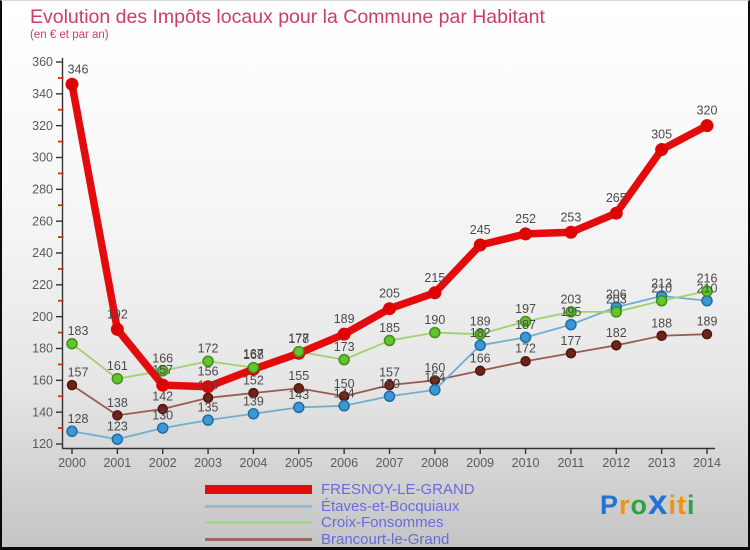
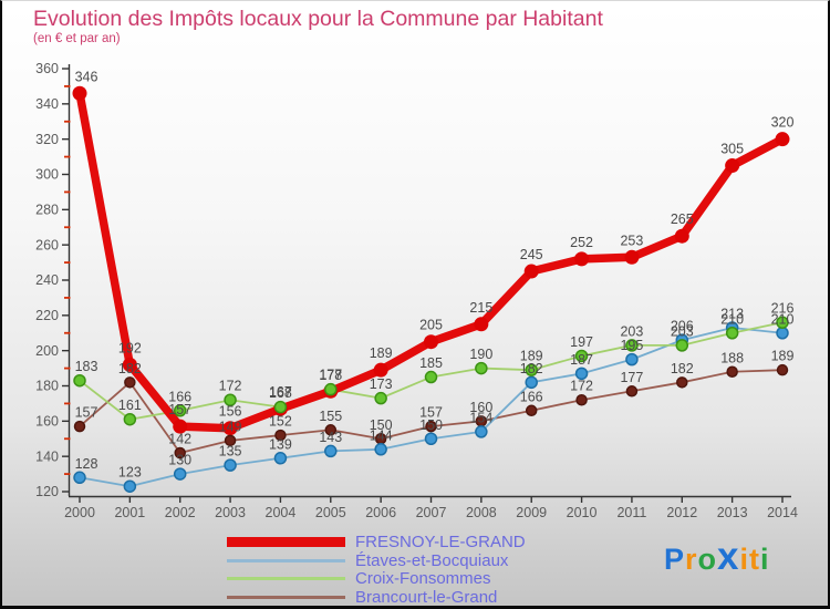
Brancourt-le-Grand/2001: 138 -> 182
